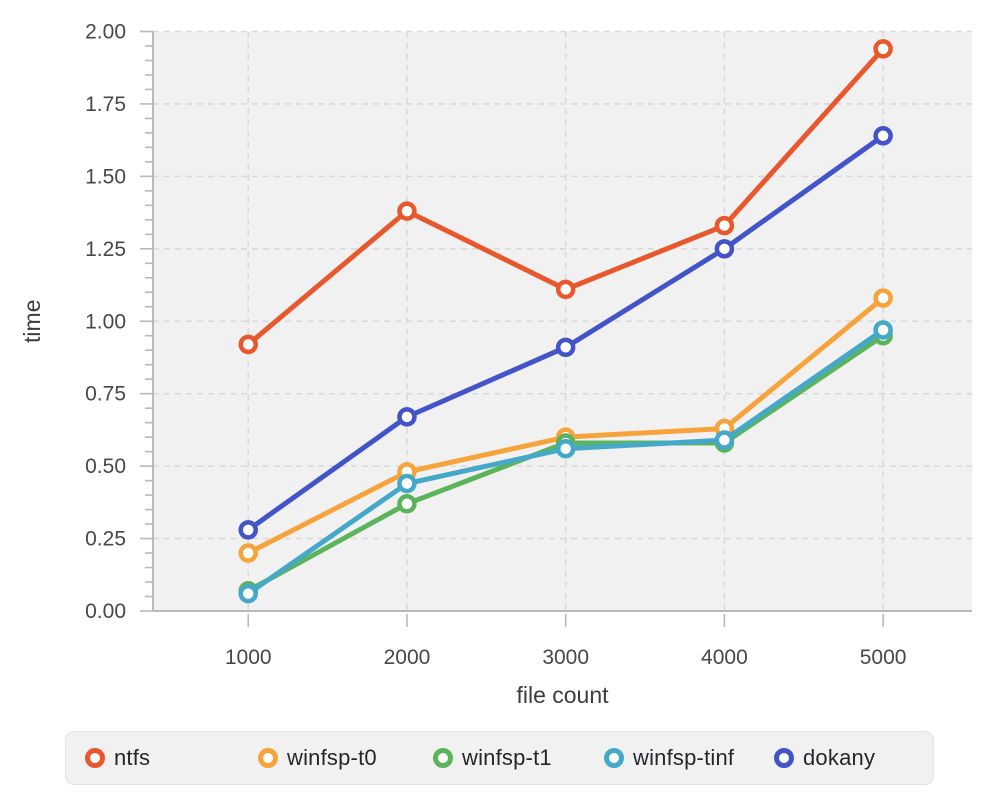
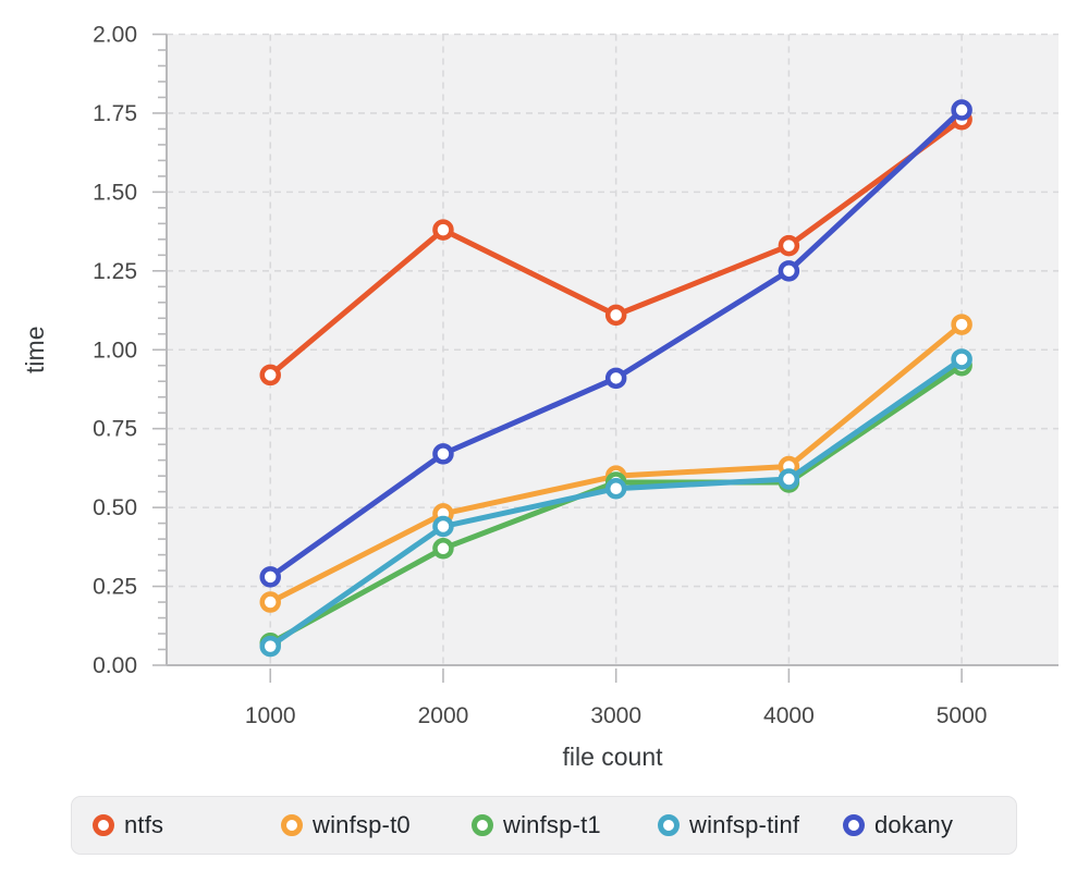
ntfs/5000: 1.94 -> 1.73
dokany/5000: 1.64 -> 1.76
